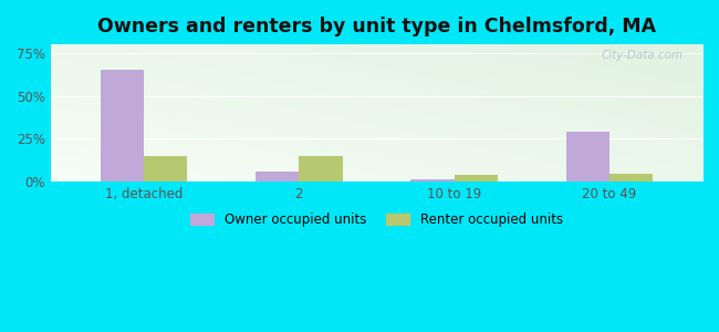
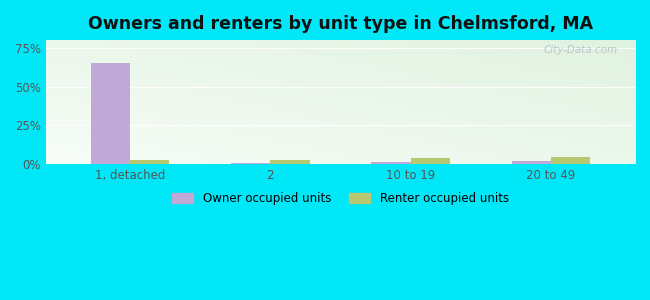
Renter occupied units/1, detached: 15% -> 2%
Owner occupied units/2: 6% -> 1%
Renter occupied units/2: 15% -> 3%
Owner occupied units/20 to 49: 29% -> 2%
